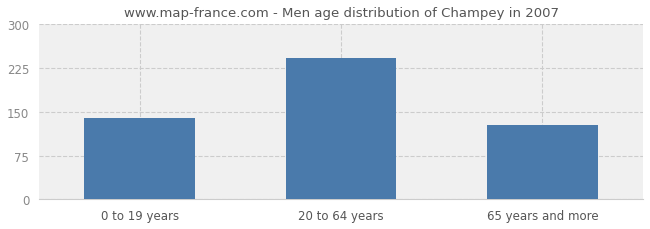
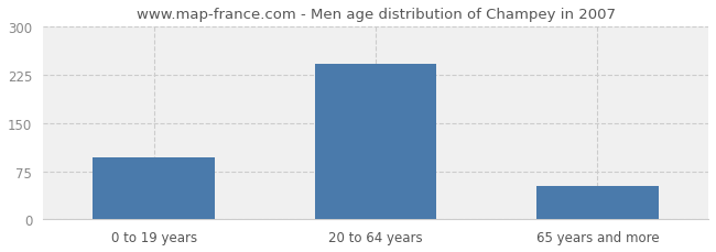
0 to 19 years: 140 -> 96
65 years and more: 128 -> 52
